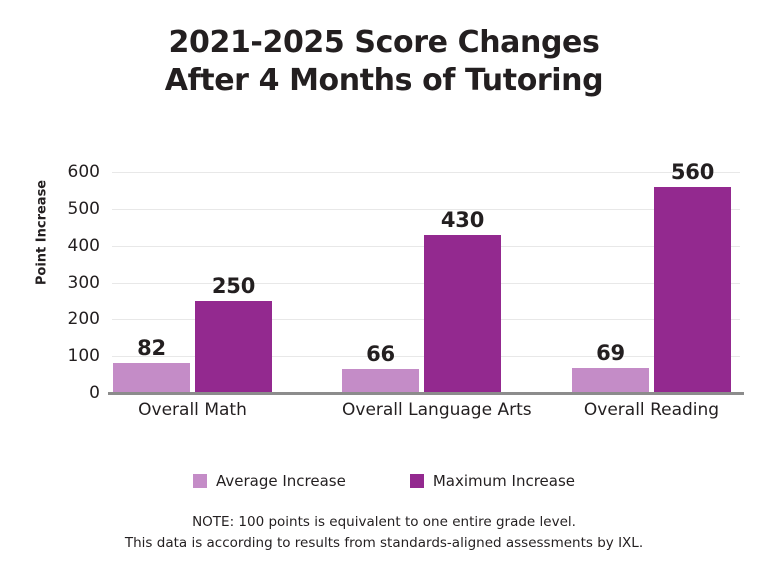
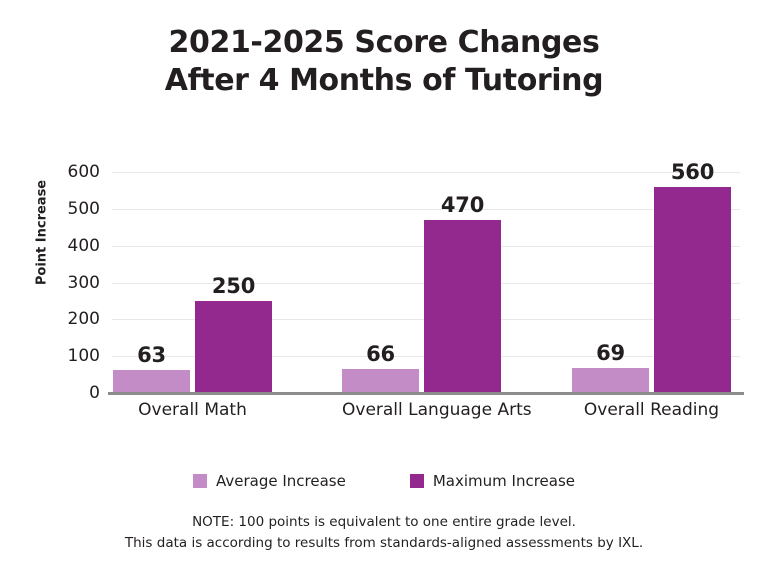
Average Increase/Overall Math: 82 -> 63
Maximum Increase/Overall Language Arts: 430 -> 470
